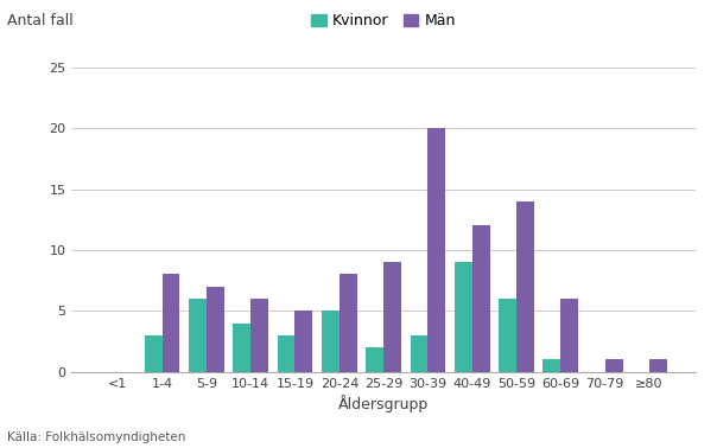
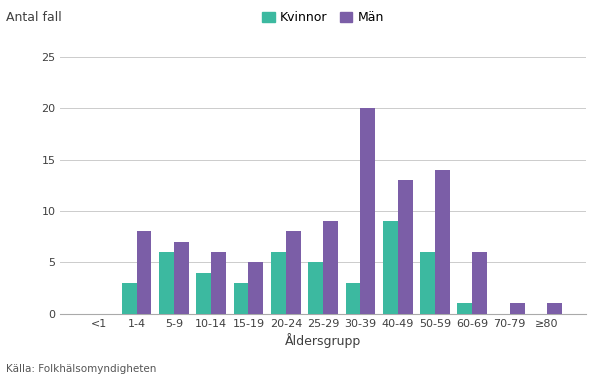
Kvinnor/20-24: 5 -> 6
Kvinnor/25-29: 2 -> 5
Män/40-49: 12 -> 13
